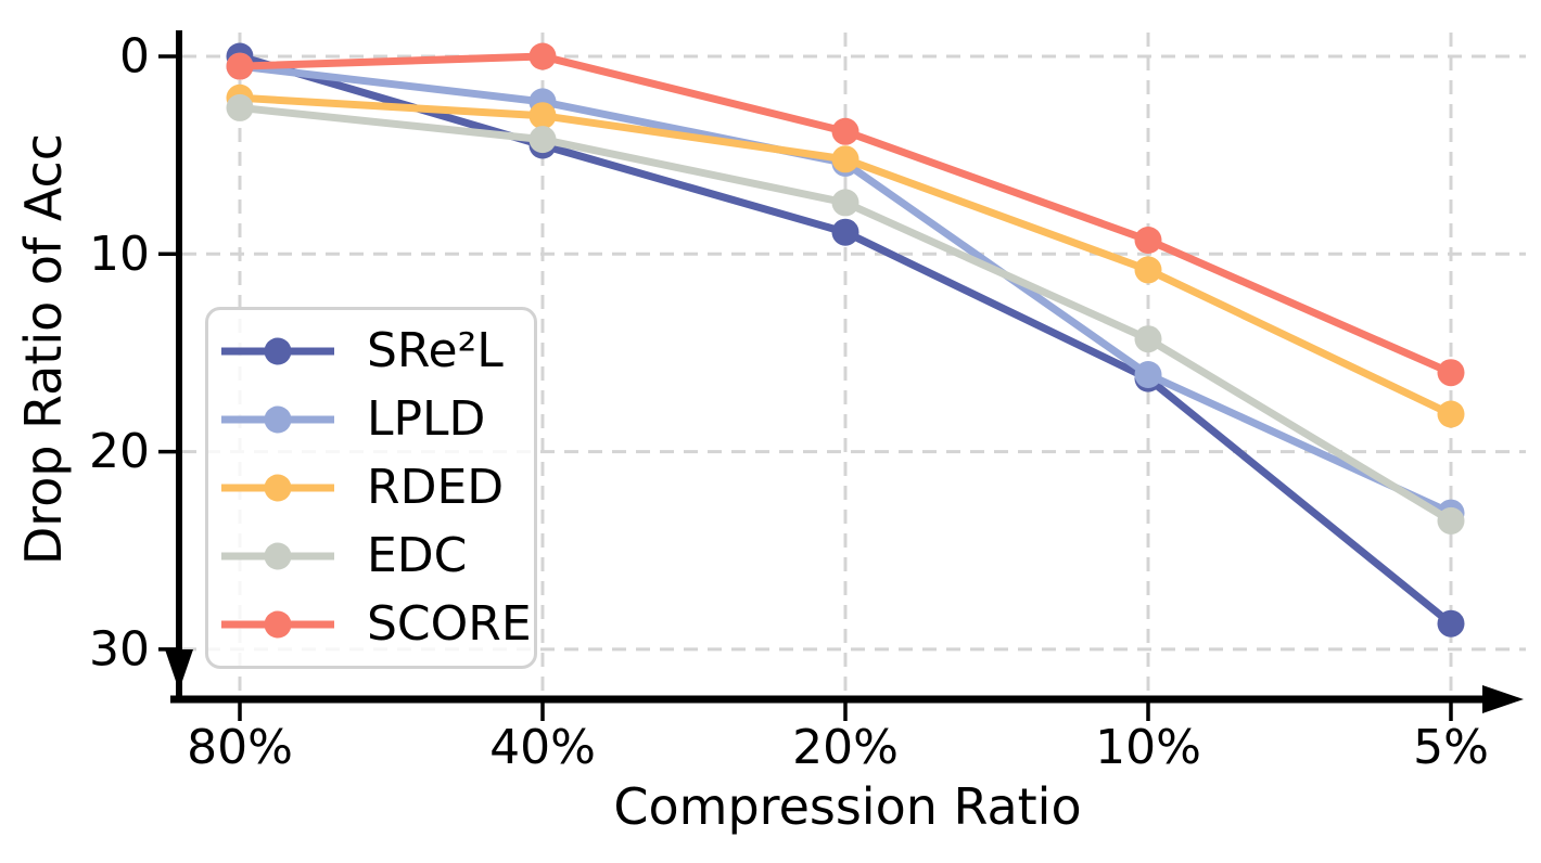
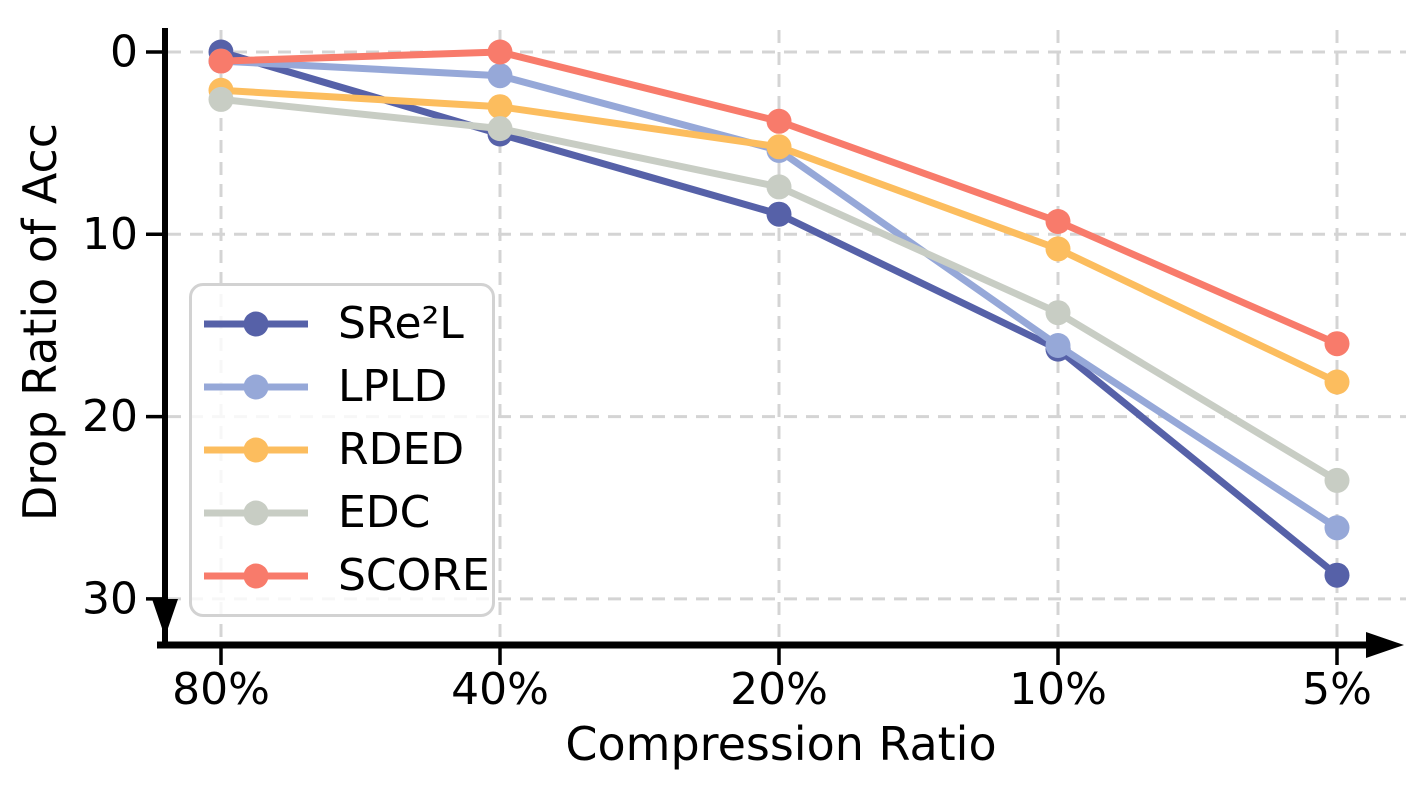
LPLD/40%: 2.3 -> 1.3
LPLD/5%: 23.1 -> 26.1
